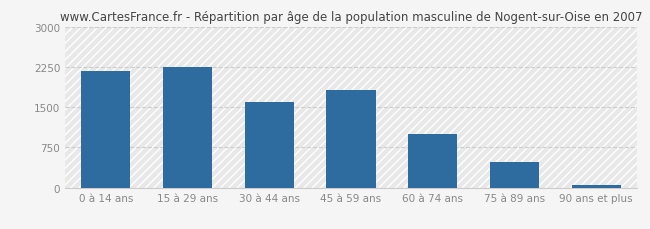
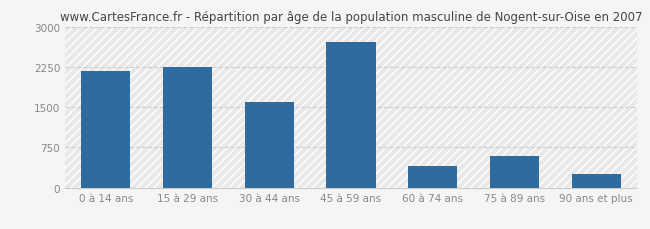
45 à 59 ans: 1820 -> 2720
60 à 74 ans: 1000 -> 400
75 à 89 ans: 470 -> 580
90 ans et plus: 60 -> 260
